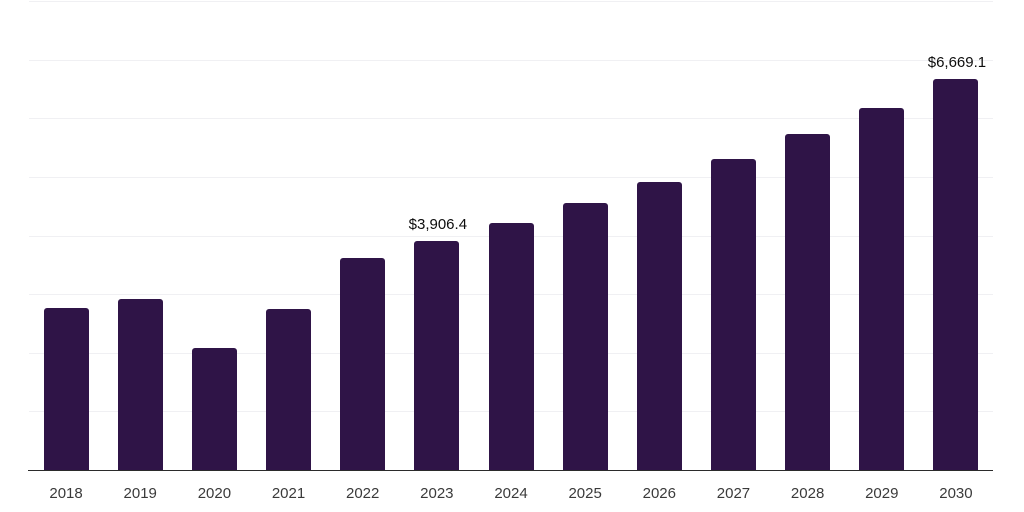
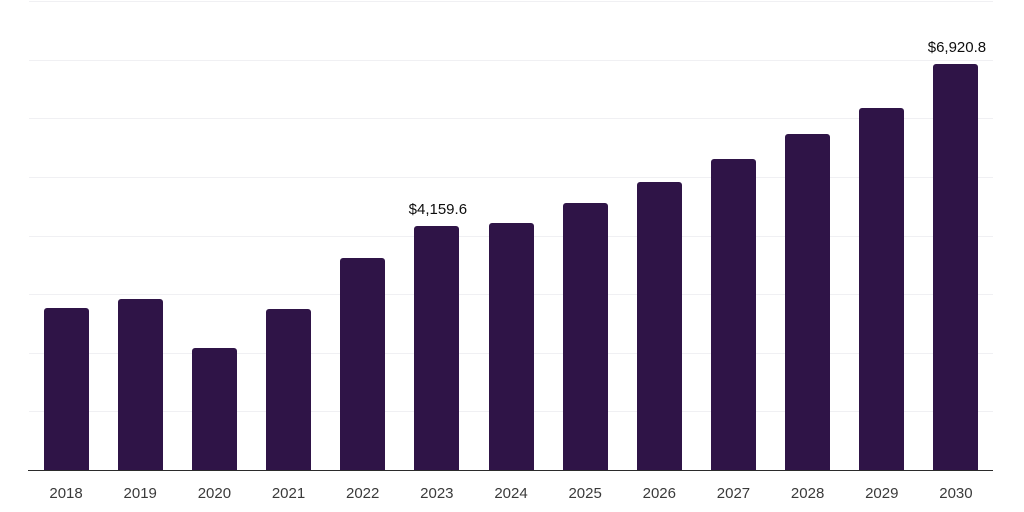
2023: $3,906.4 -> $4,159.6
2030: $6,669.1 -> $6,920.8
